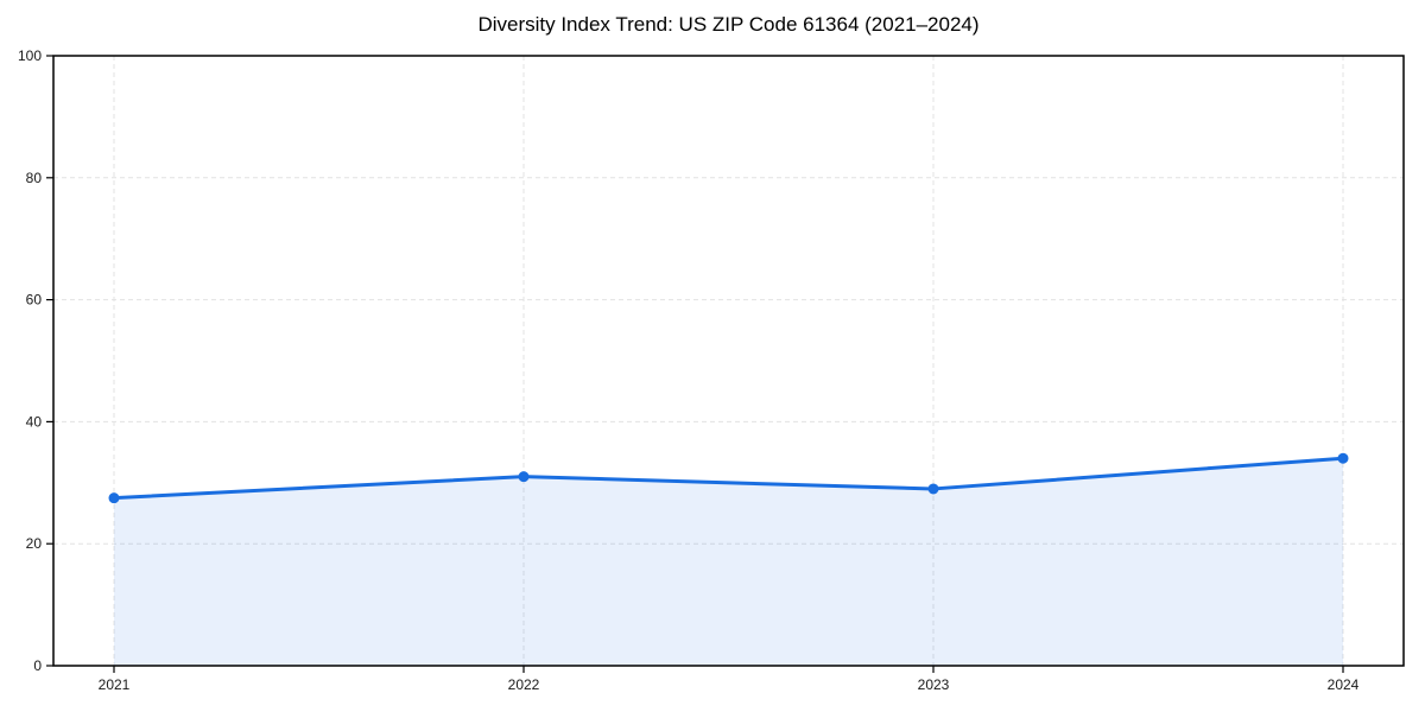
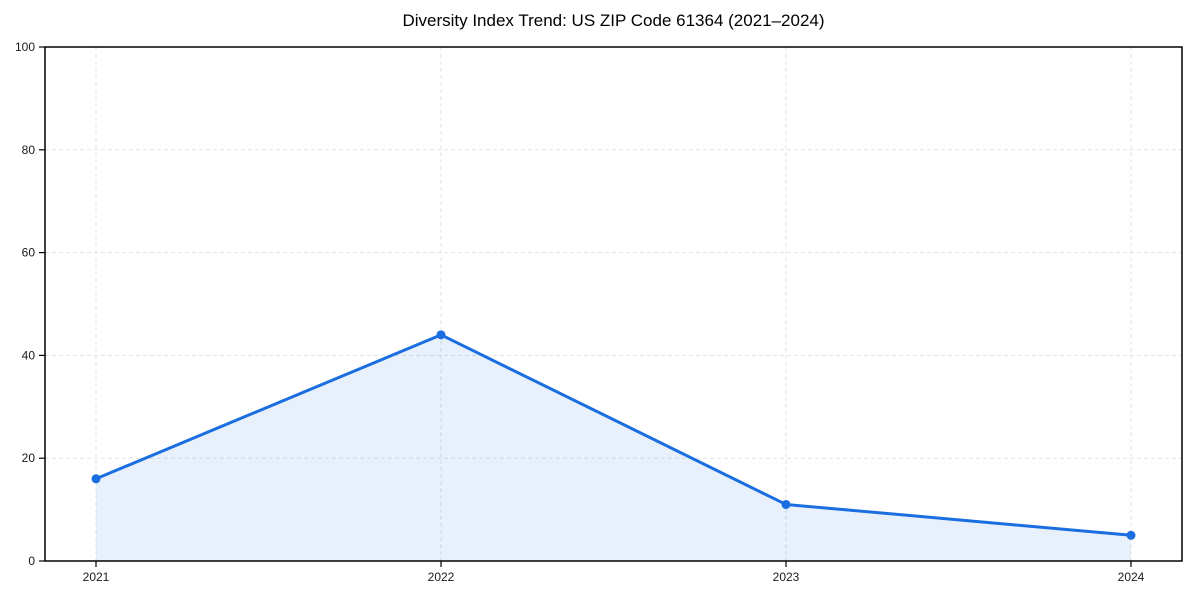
2021: 28 -> 16
2022: 31 -> 44
2023: 29 -> 11
2024: 34 -> 5
